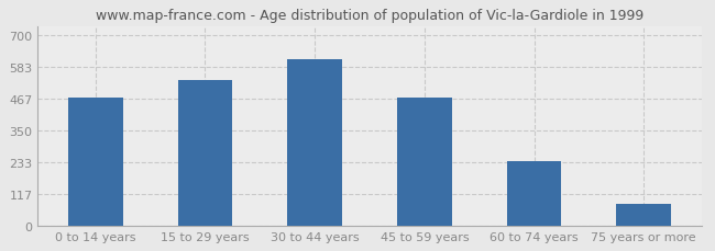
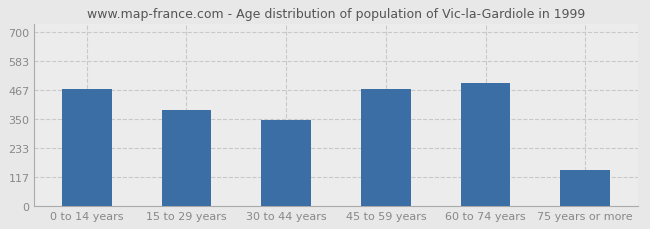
15 to 29 years: 533 -> 385
30 to 44 years: 610 -> 345
60 to 74 years: 237 -> 495
75 years or more: 80 -> 145
